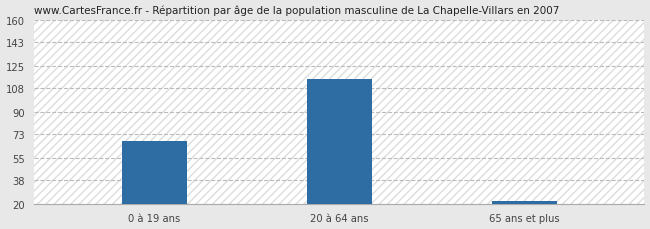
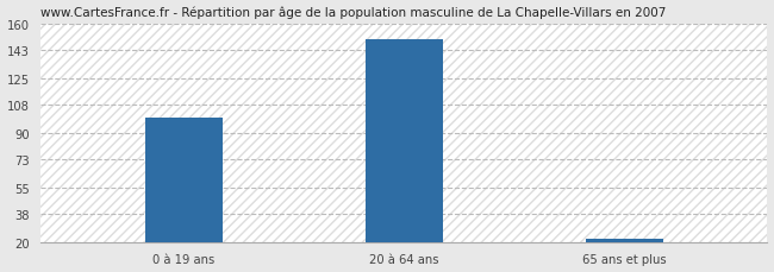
0 à 19 ans: 68 -> 100
20 à 64 ans: 115 -> 150
